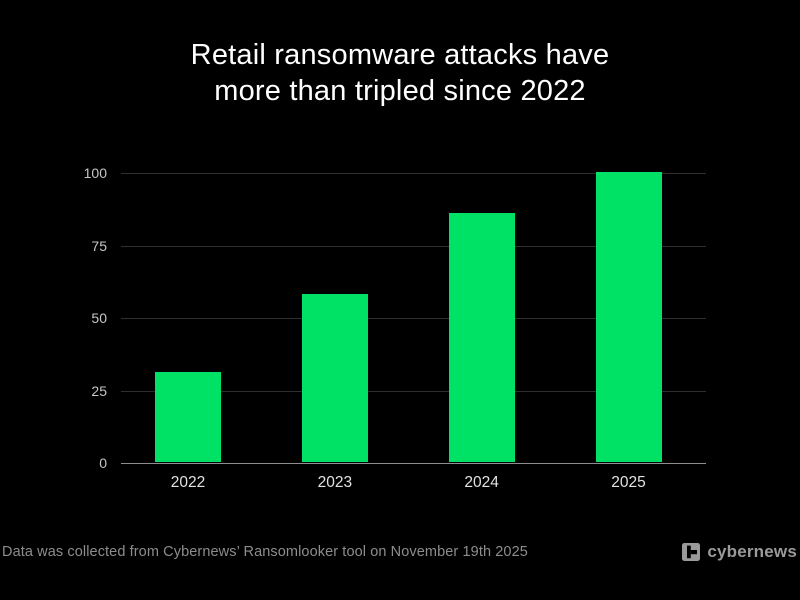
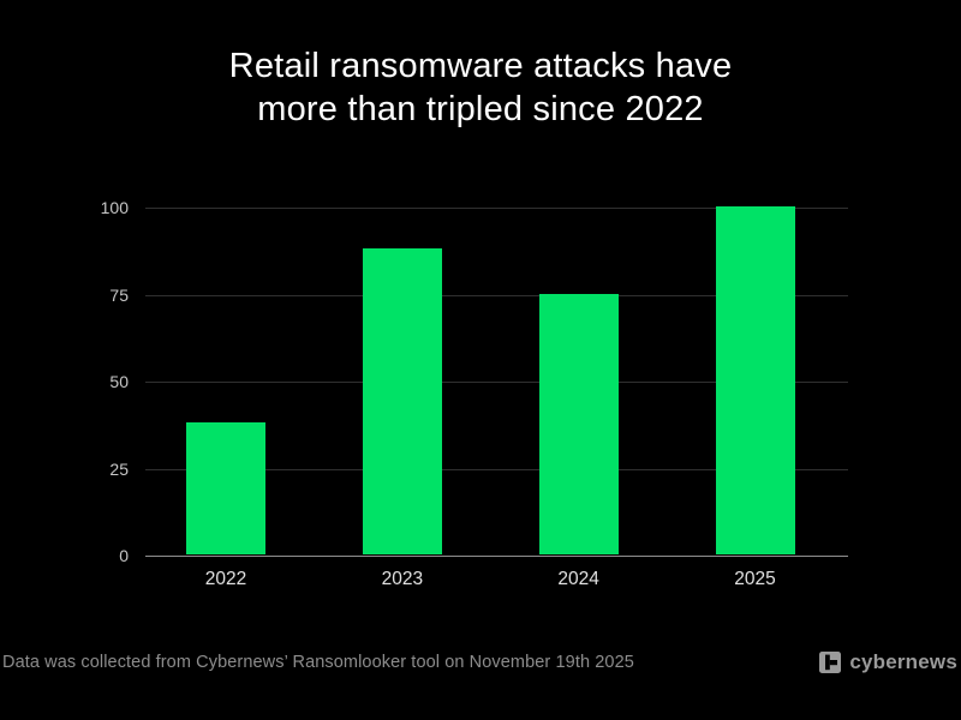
2022: 31 -> 38
2023: 58 -> 88
2024: 86 -> 75
